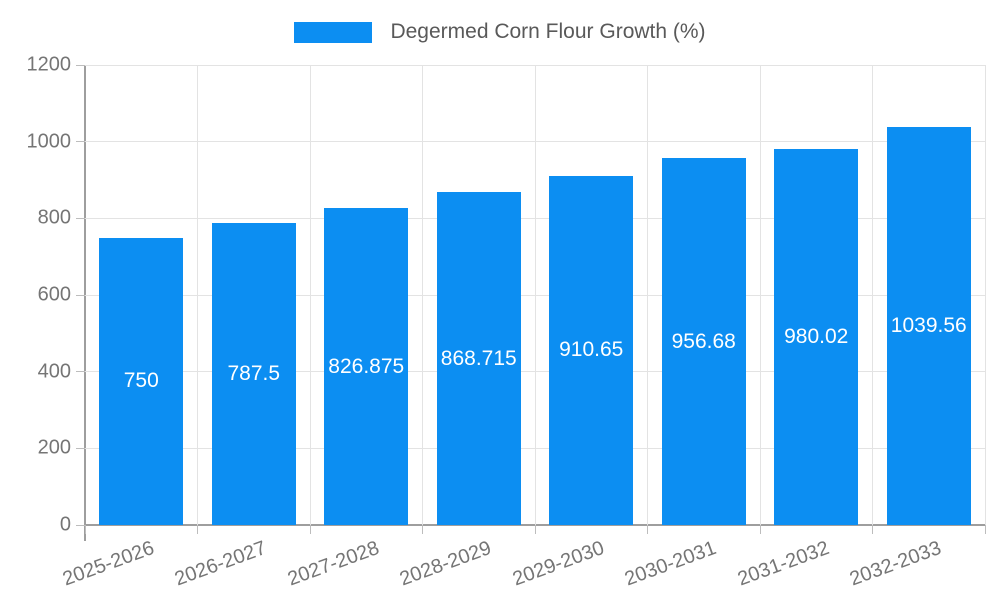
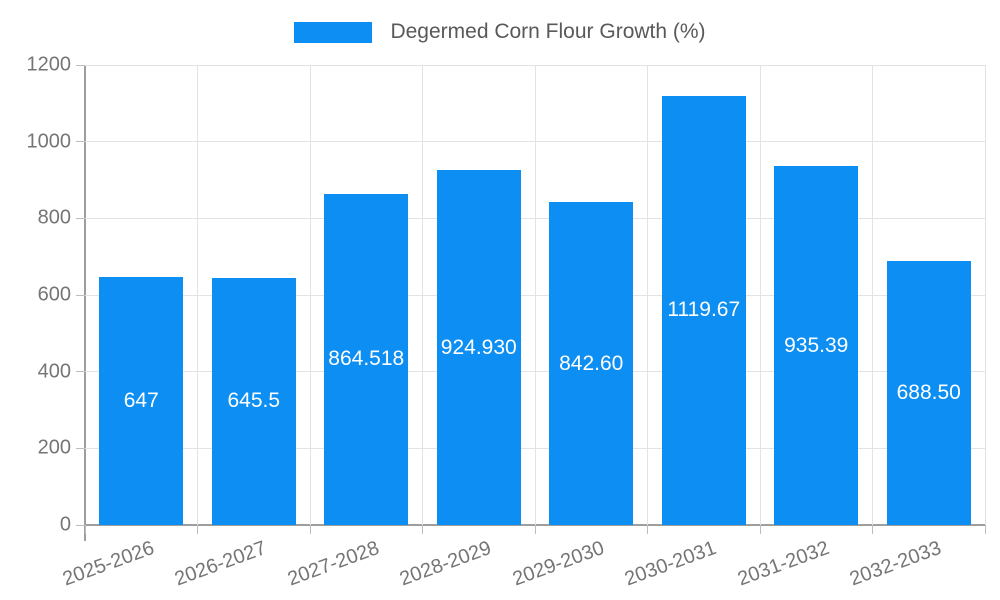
2025-2026: 750 -> 647
2026-2027: 787.5 -> 645.5
2027-2028: 826.875 -> 864.518
2028-2029: 868.715 -> 924.930
2029-2030: 910.65 -> 842.60
2030-2031: 956.68 -> 1119.67
2031-2032: 980.02 -> 935.39
2032-2033: 1039.56 -> 688.50
